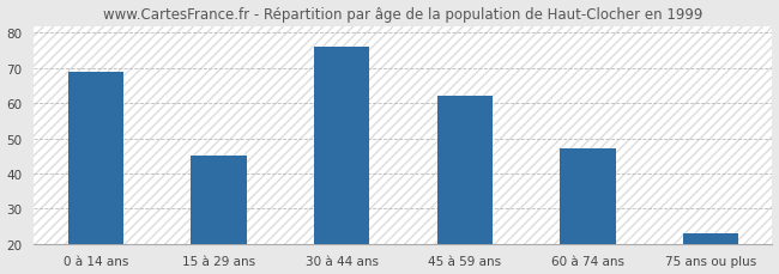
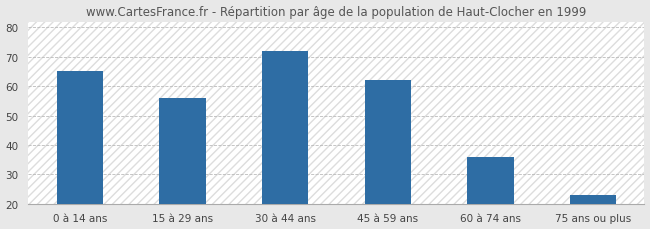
0 à 14 ans: 69 -> 65
15 à 29 ans: 45 -> 56
30 à 44 ans: 76 -> 72
60 à 74 ans: 47 -> 36
